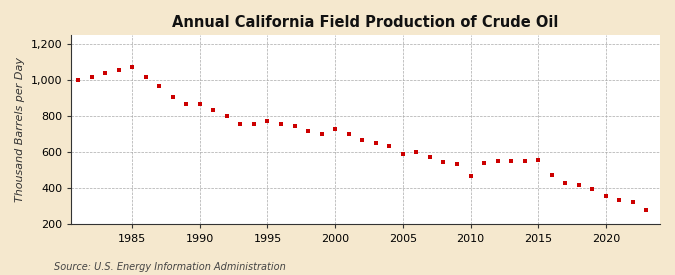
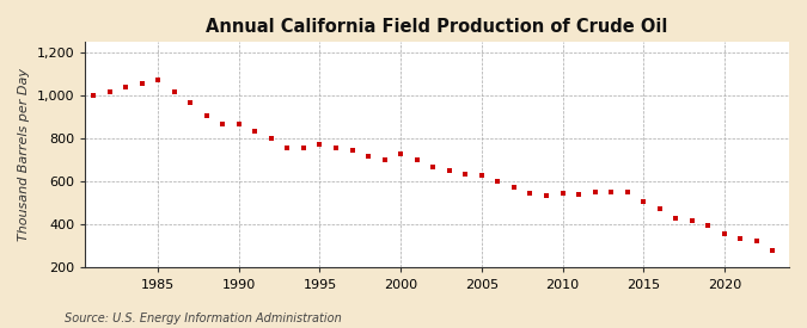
2005: 590 -> 630
2010: 470 -> 540
2015: 560 -> 510
